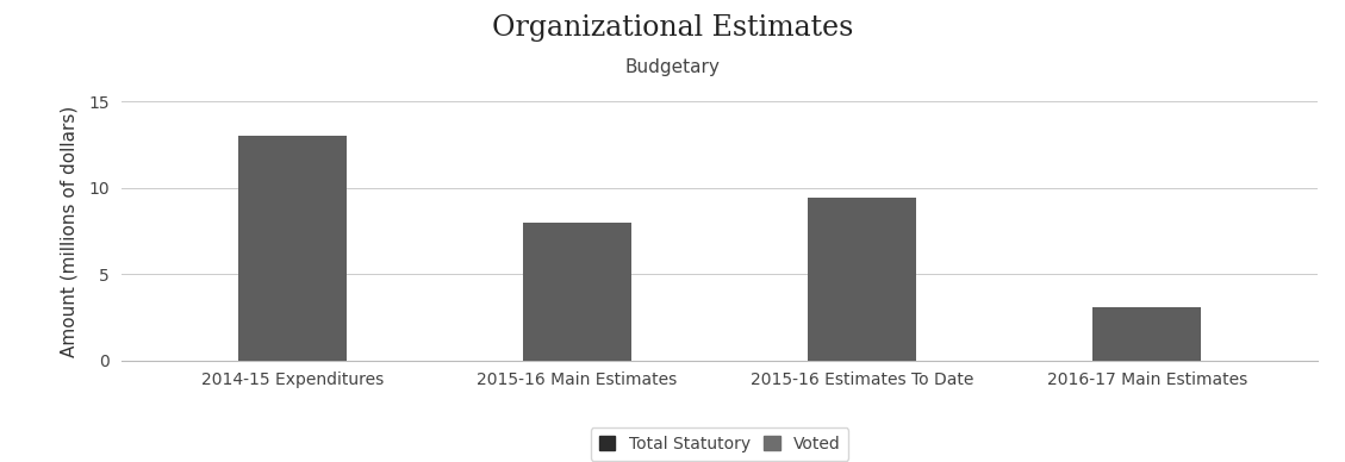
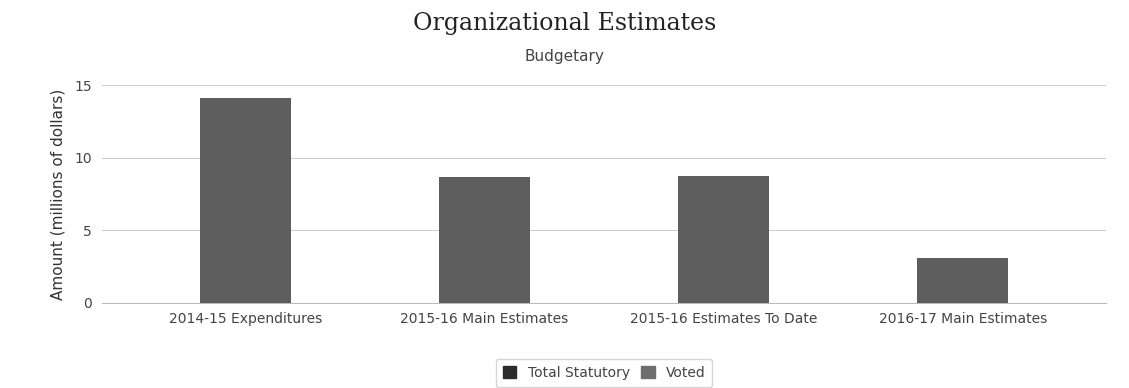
2014-15 Expenditures: 13.0 -> 14.1
2015-16 Main Estimates: 8.0 -> 8.7
2015-16 Estimates To Date: 9.4 -> 8.8
